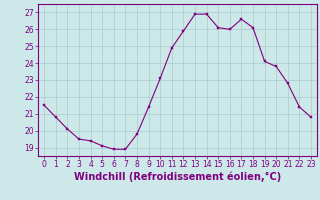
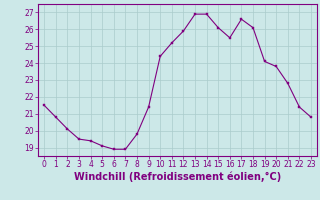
10: 23.1 -> 24.4
11: 24.9 -> 25.2
16: 26.0 -> 25.5
